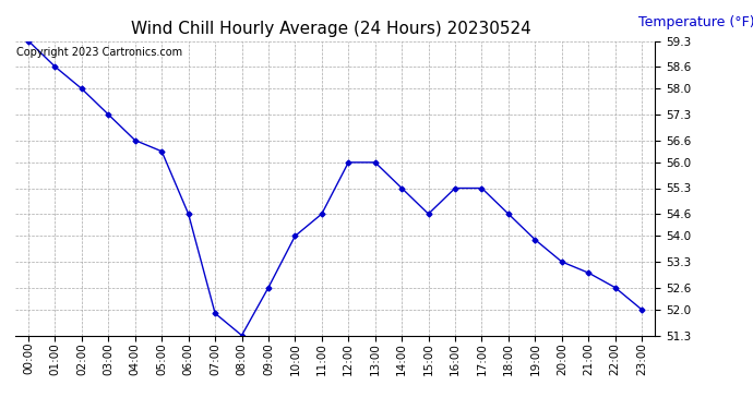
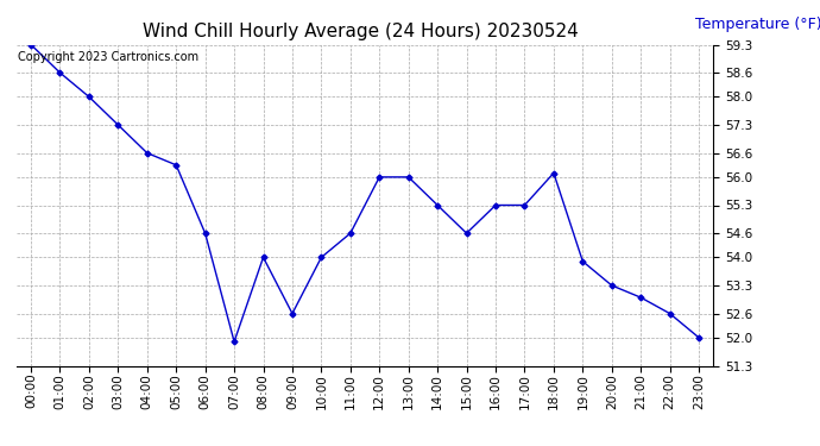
08:00: 51.3 -> 54.0
18:00: 54.6 -> 56.1
